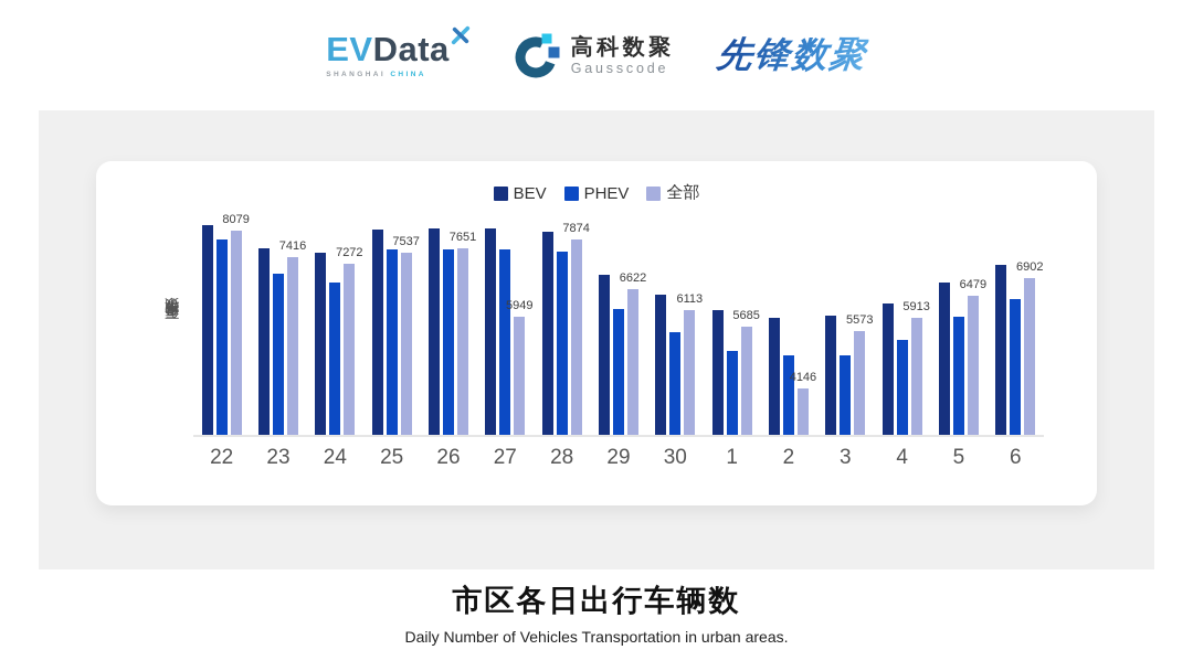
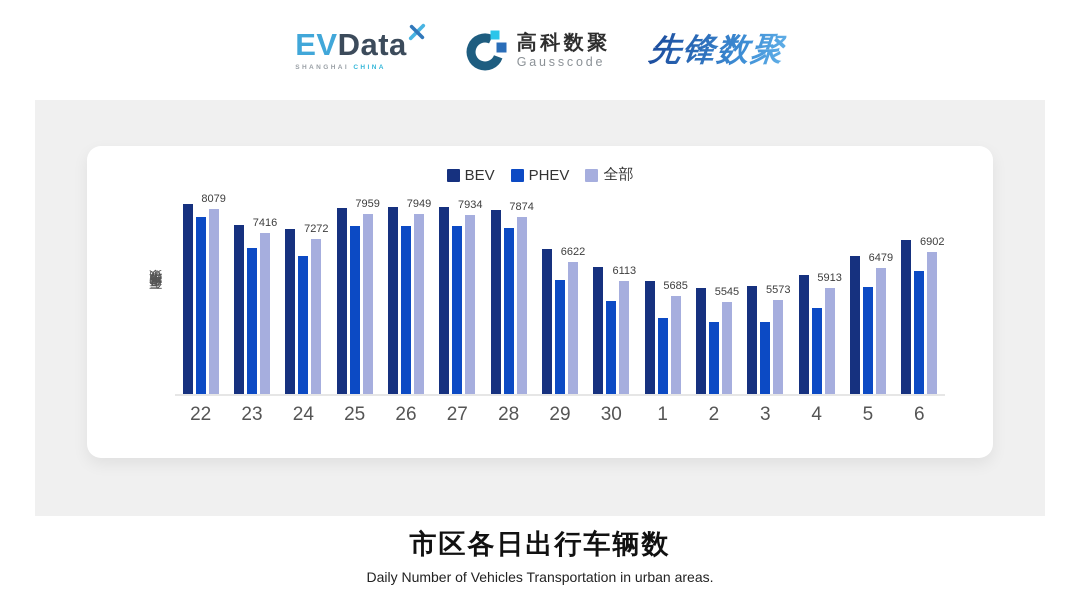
全部/25: 7537 -> 7959
全部/26: 7651 -> 7949
全部/27: 5949 -> 7934
全部/2: 4146 -> 5545
